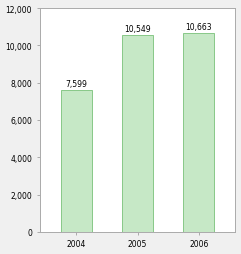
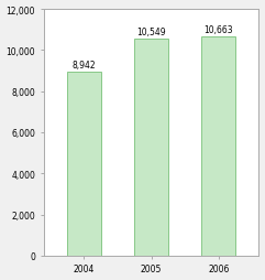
2004: 7,599 -> 8,942
